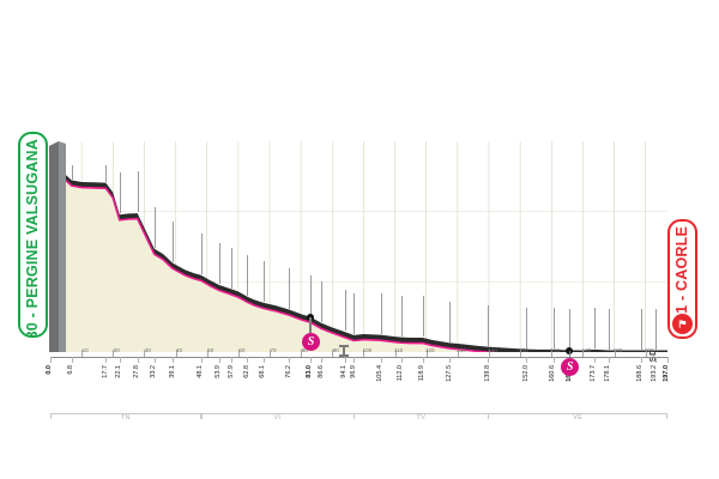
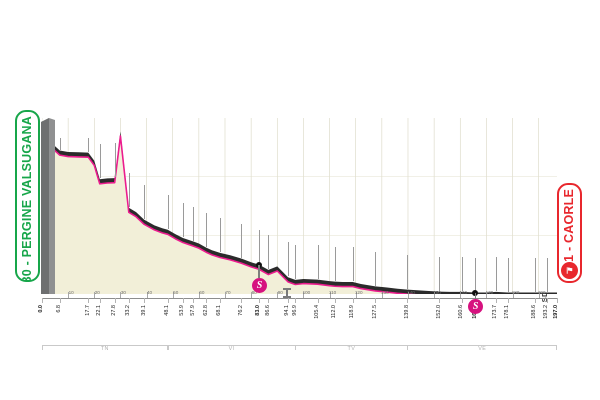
30: 350 -> 550
90: 70 -> 90
